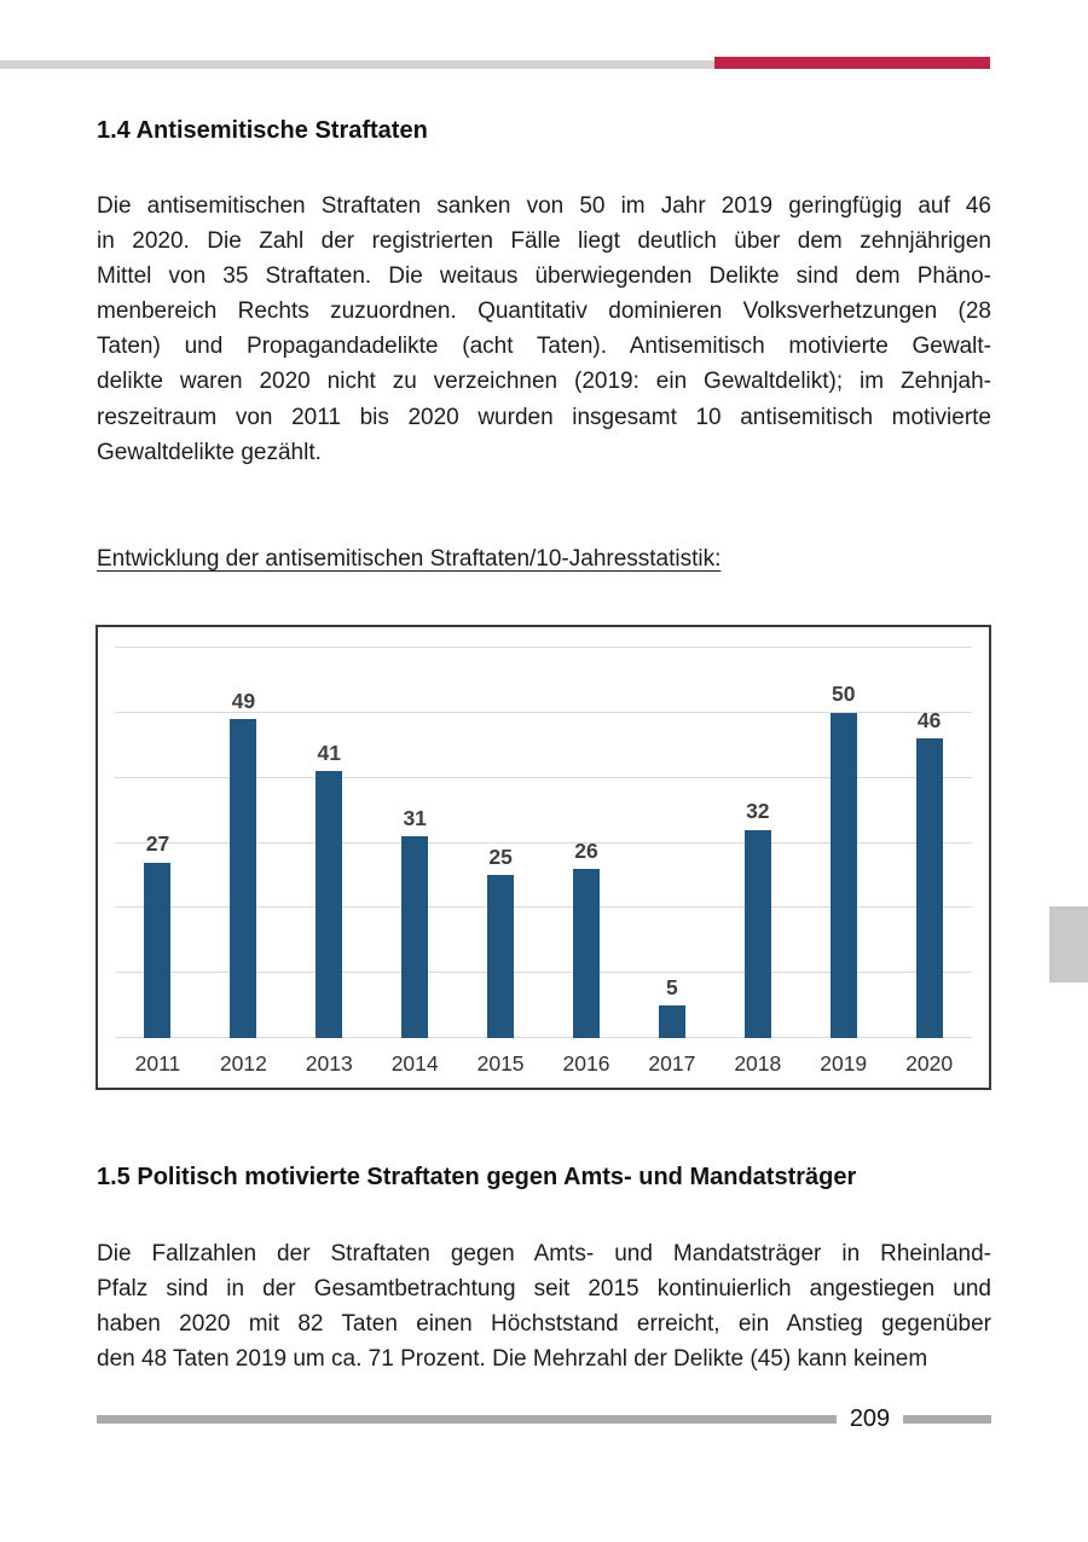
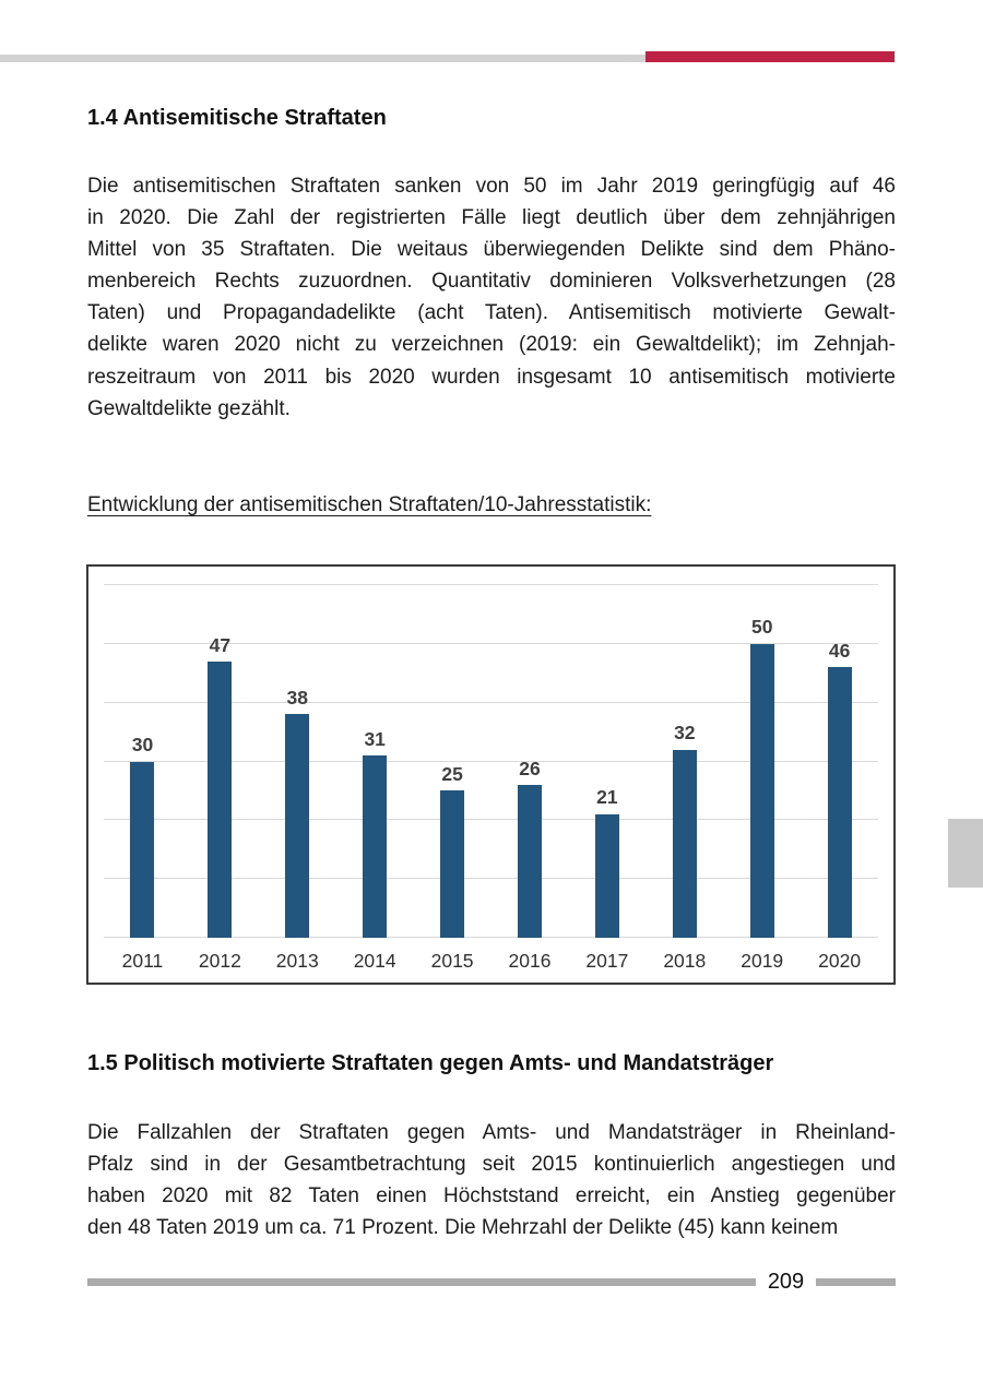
2011: 27 -> 30
2012: 49 -> 47
2013: 41 -> 38
2017: 5 -> 21
